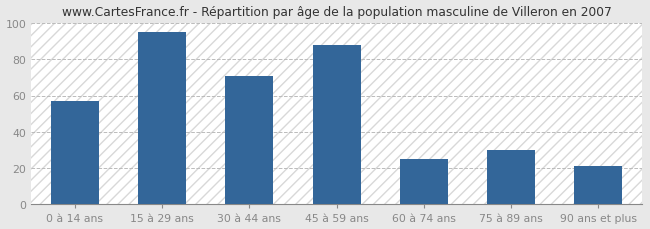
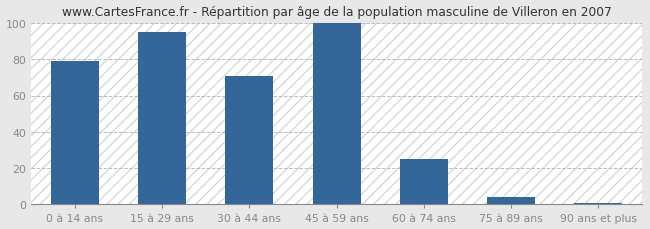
0 à 14 ans: 57 -> 79
45 à 59 ans: 88 -> 100
75 à 89 ans: 30 -> 4
90 ans et plus: 21 -> 1
